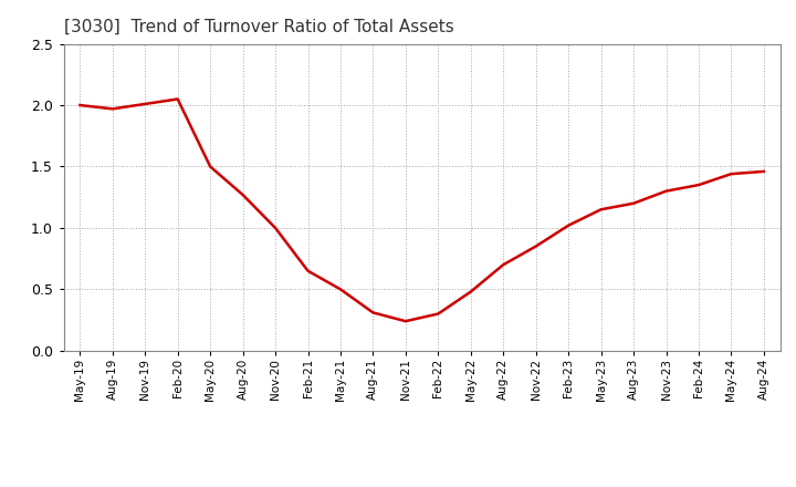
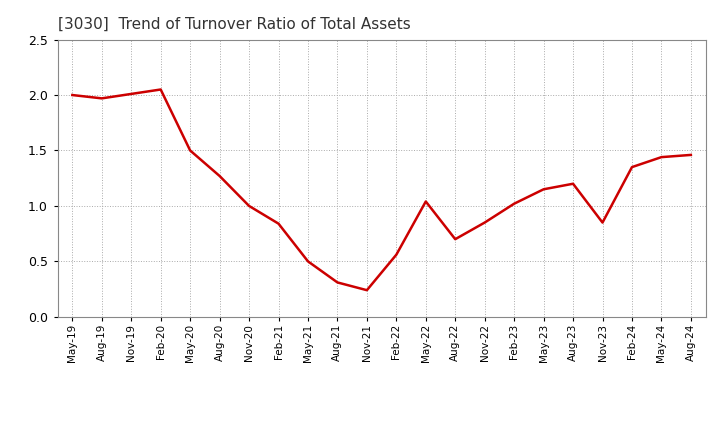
Feb-21: 0.65 -> 0.84
Feb-22: 0.30 -> 0.56
May-22: 0.48 -> 1.04
Nov-23: 1.30 -> 0.85
